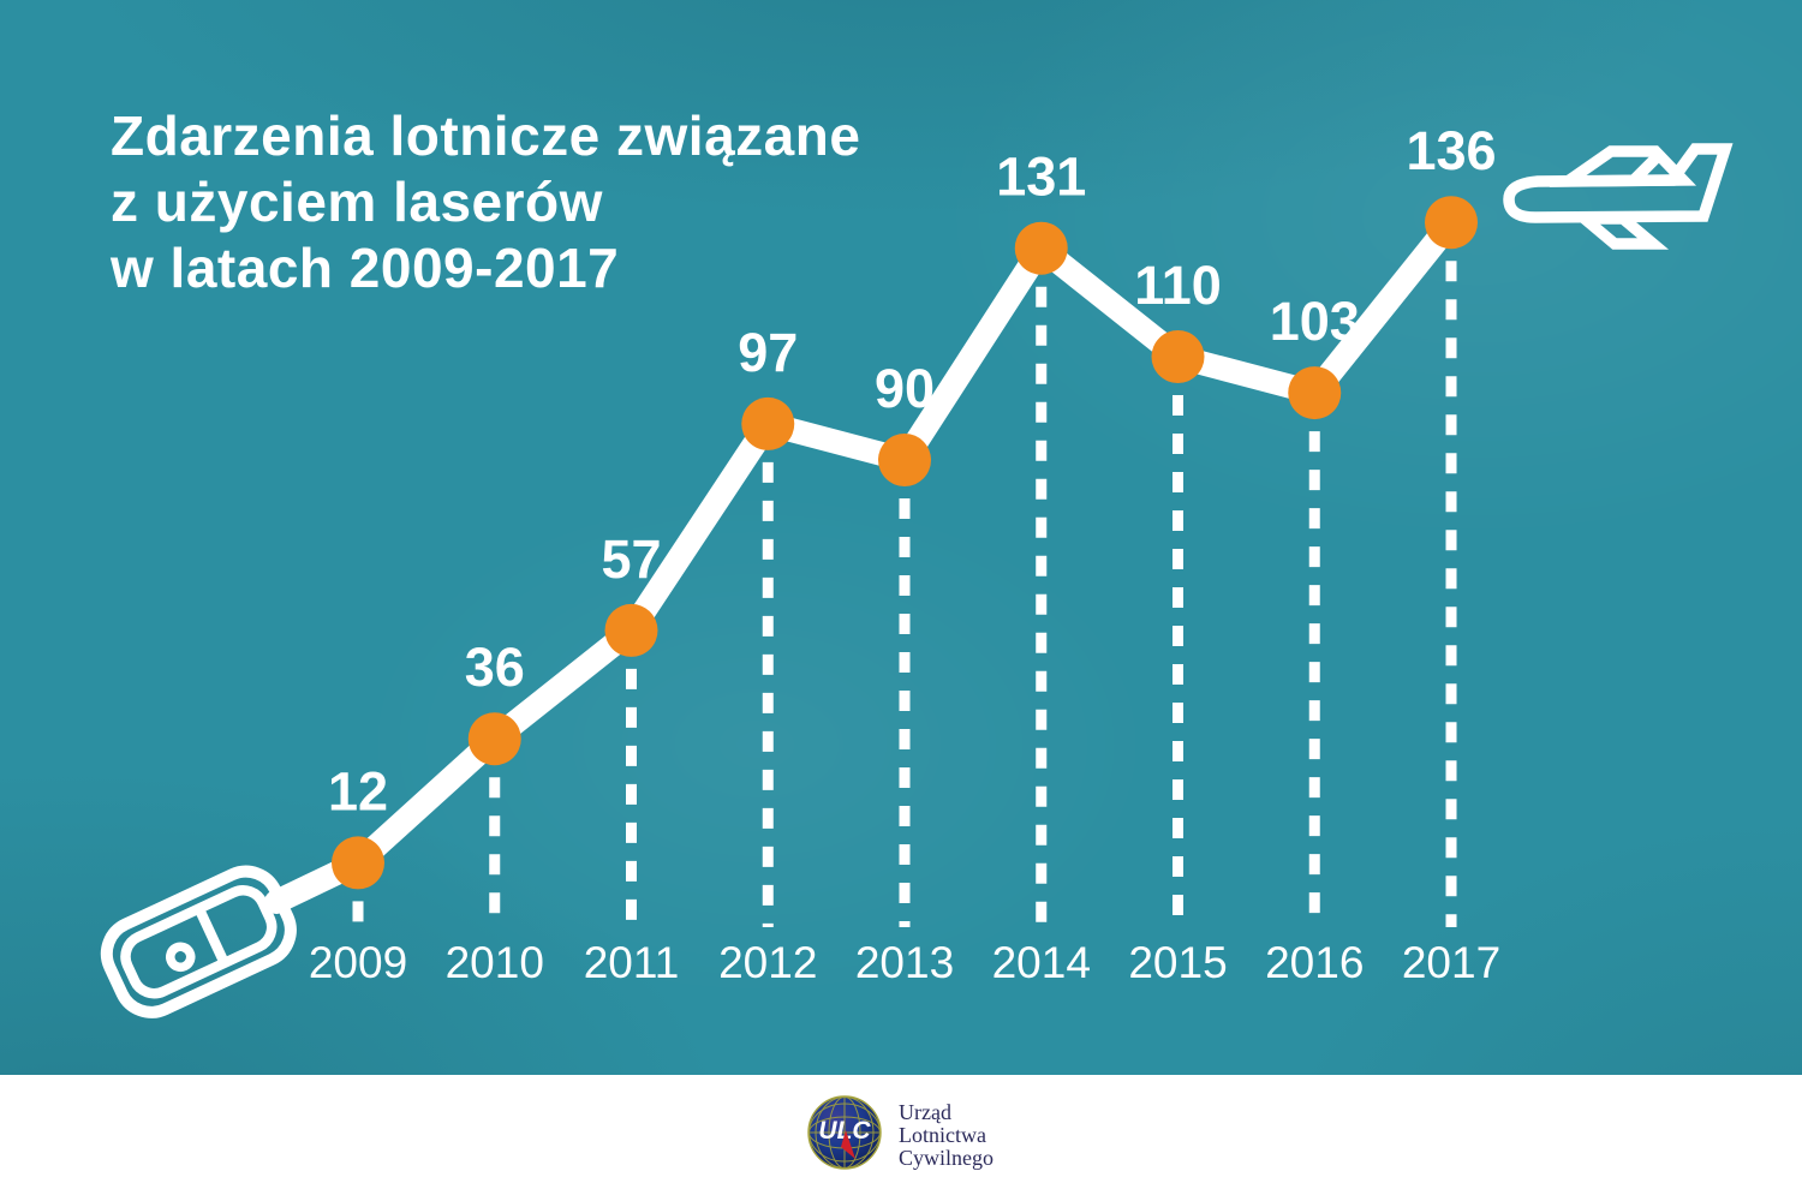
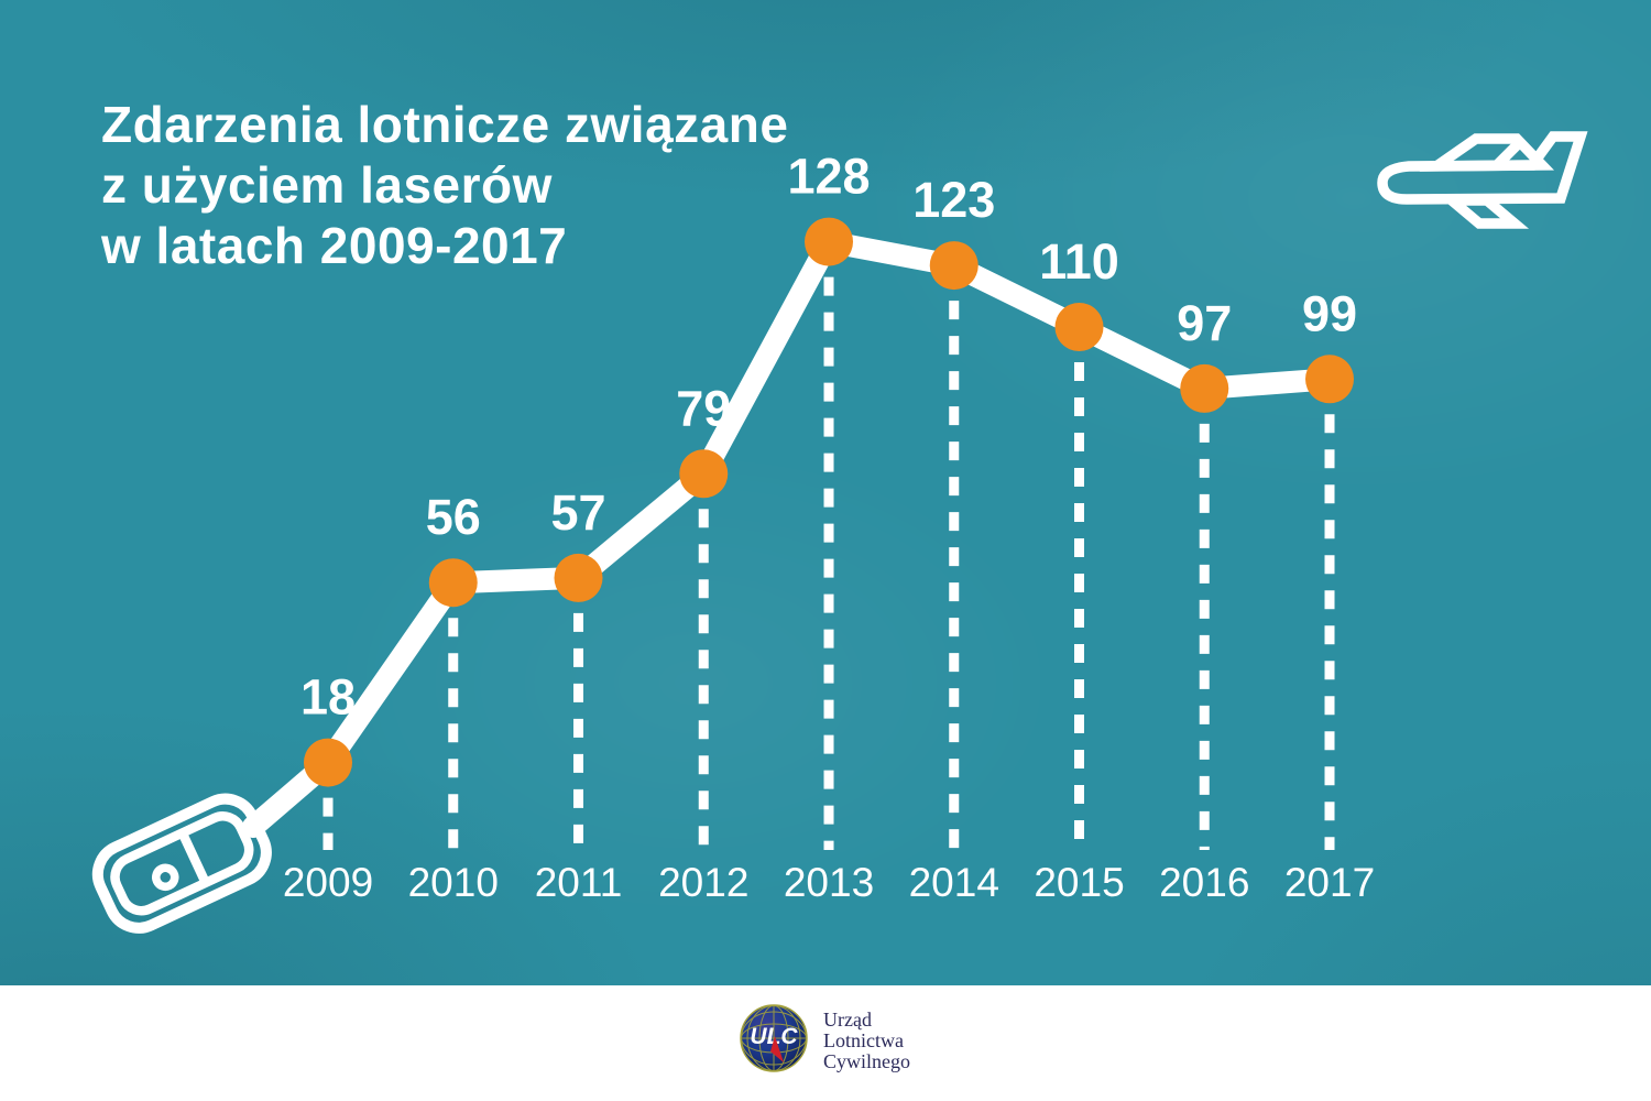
2009: 12 -> 18
2010: 36 -> 56
2012: 97 -> 79
2013: 90 -> 128
2014: 131 -> 123
2016: 103 -> 97
2017: 136 -> 99
